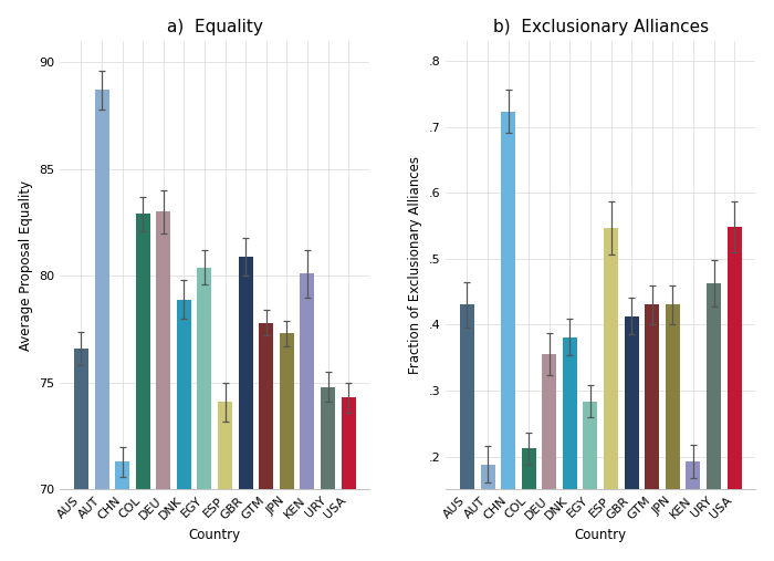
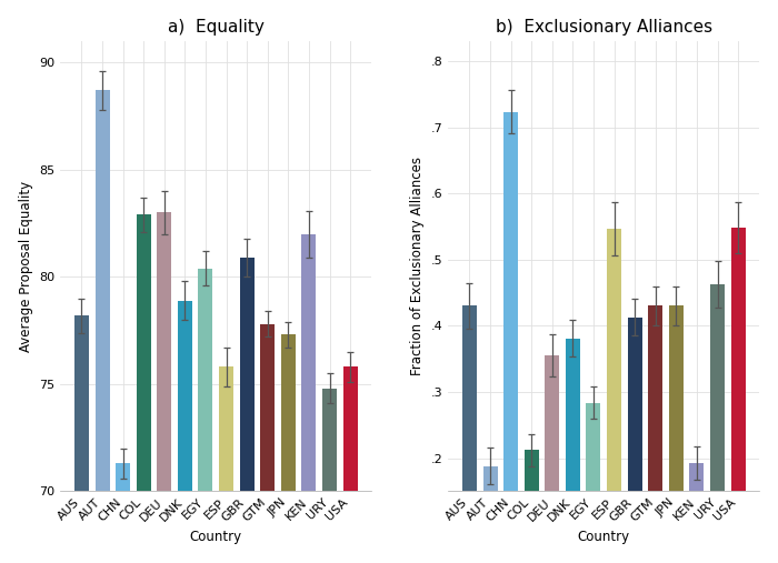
a) Equality/AUS: 76.6 -> 78.2
a) Equality/ESP: 74.1 -> 75.8
a) Equality/KEN: 80.1 -> 82.0
a) Equality/USA: 74.3 -> 75.8
